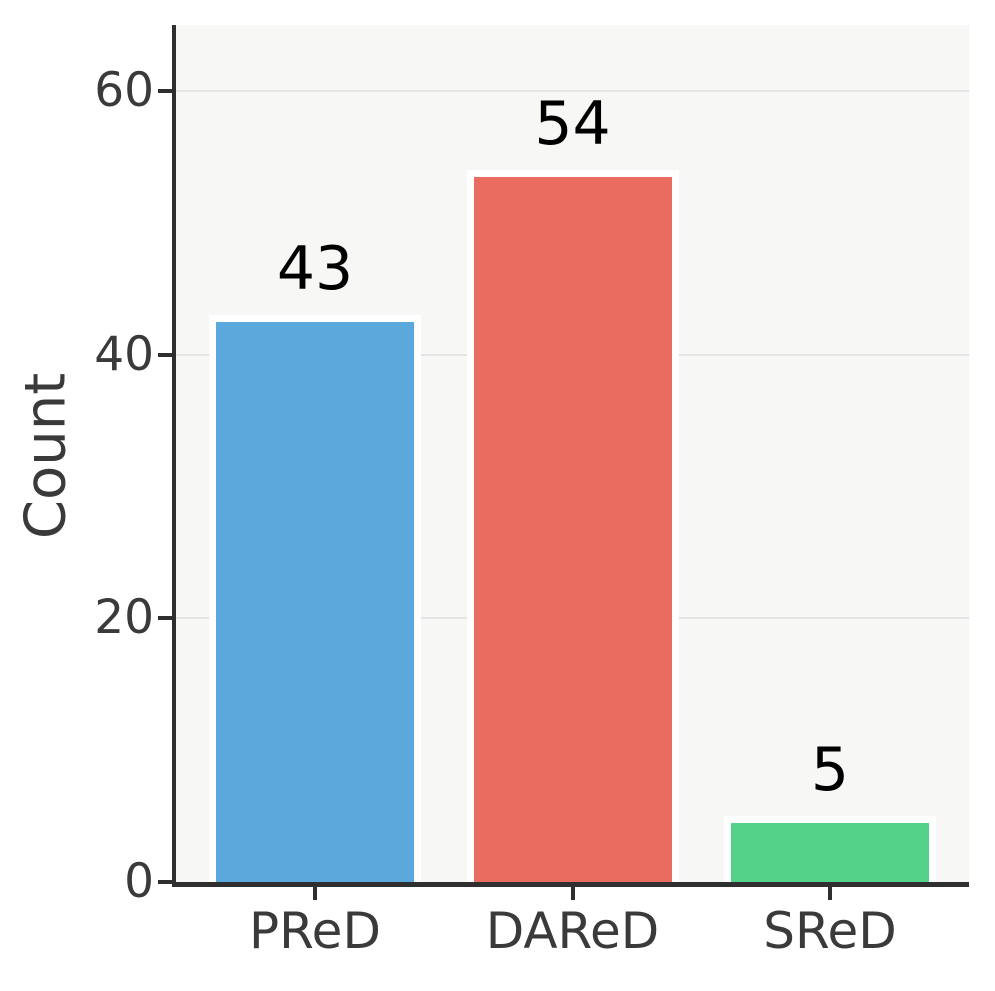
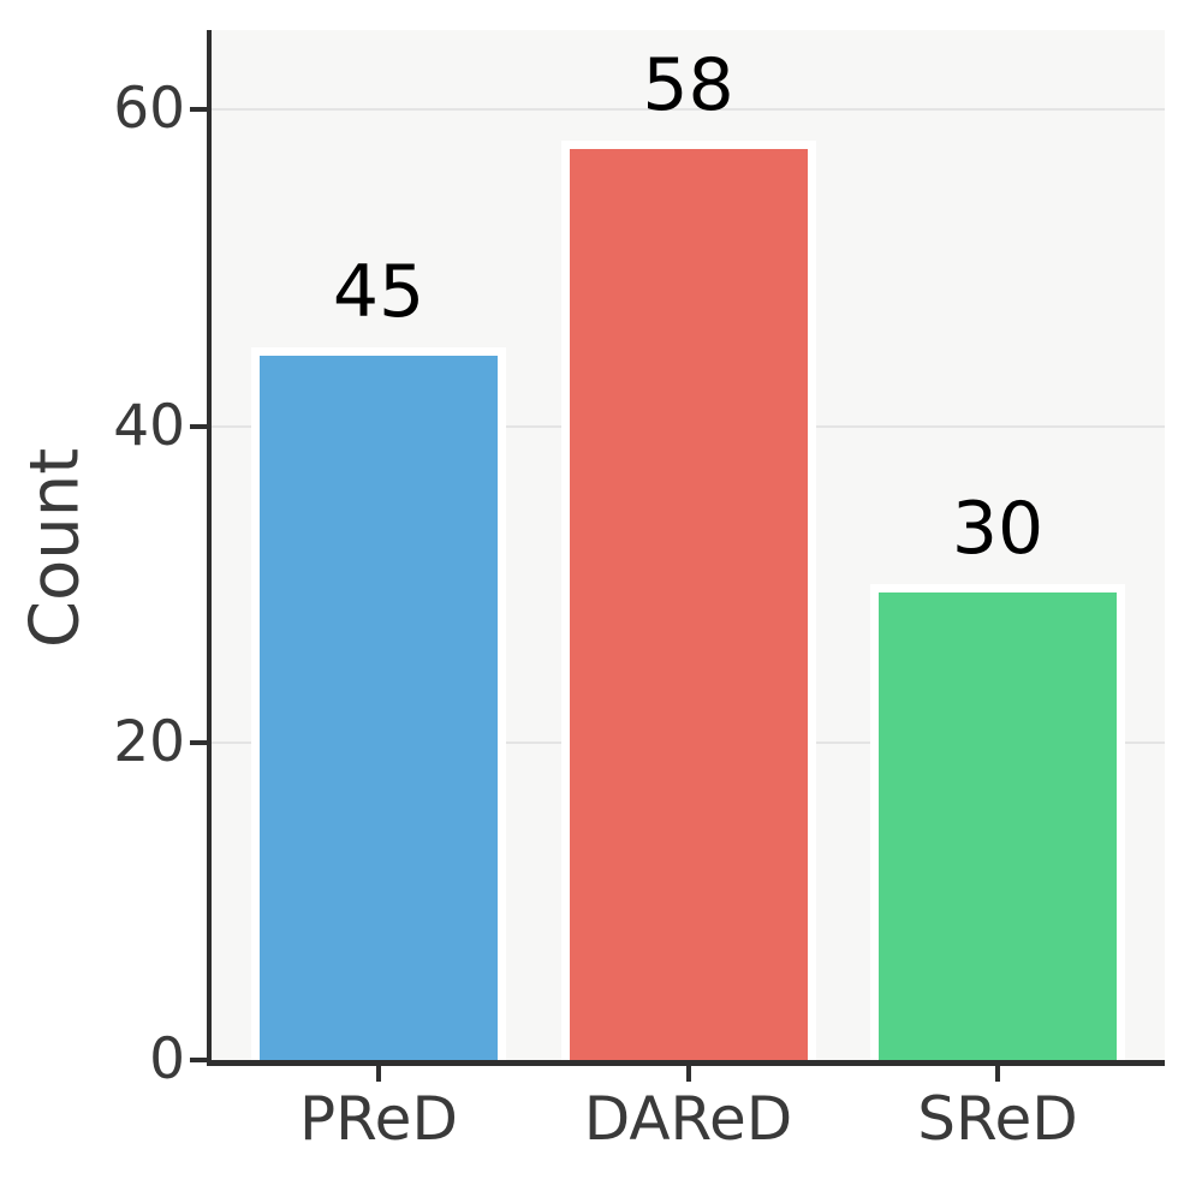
PReD: 43 -> 45
DAReD: 54 -> 58
SReD: 5 -> 30
